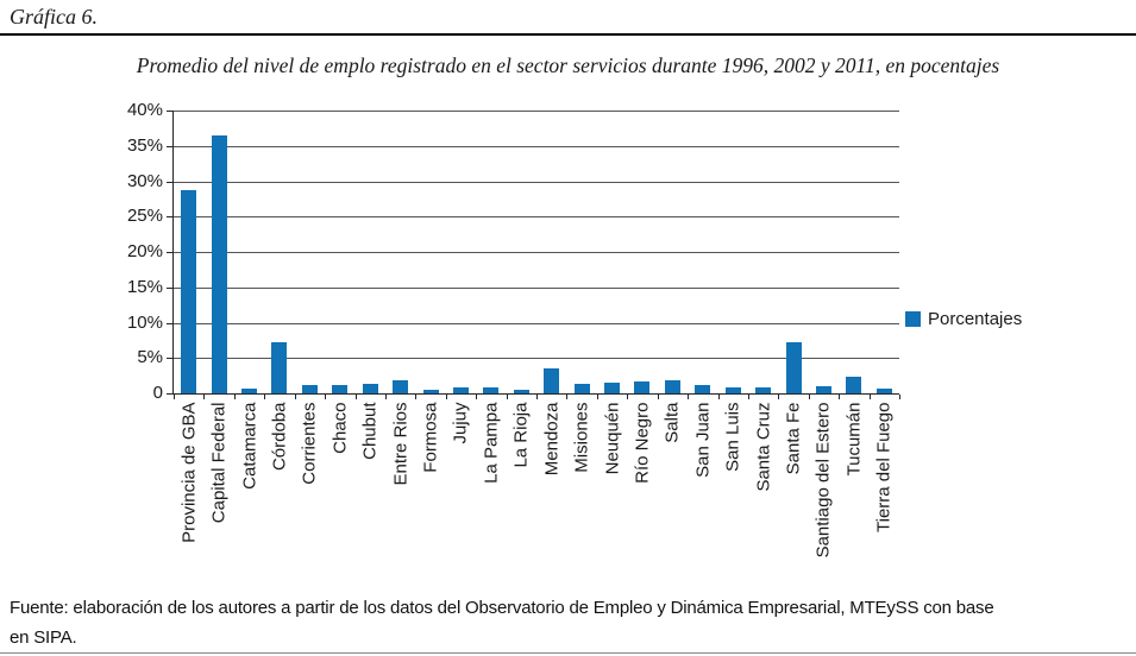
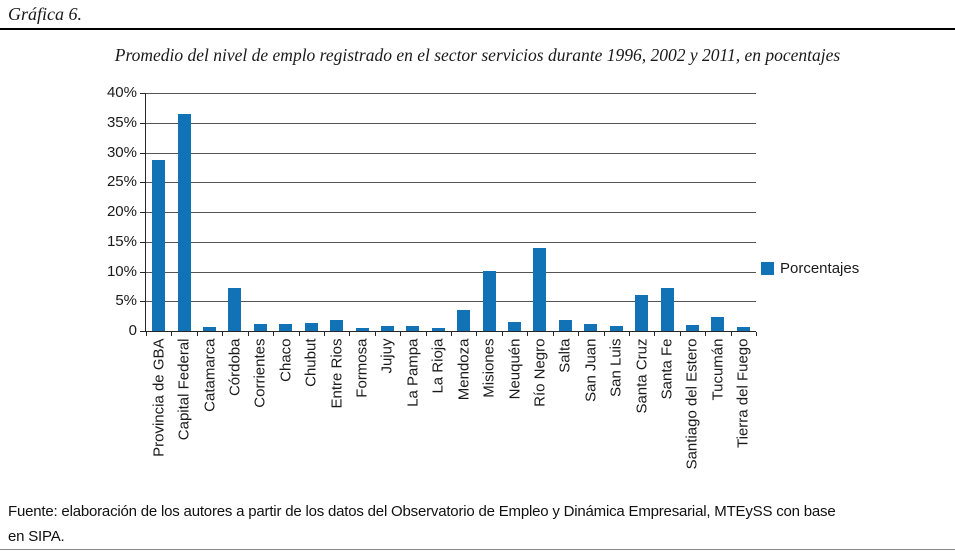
Misiones: 1% -> 10%
Río Negro: 2% -> 14%
Santa Cruz: 1% -> 6%
